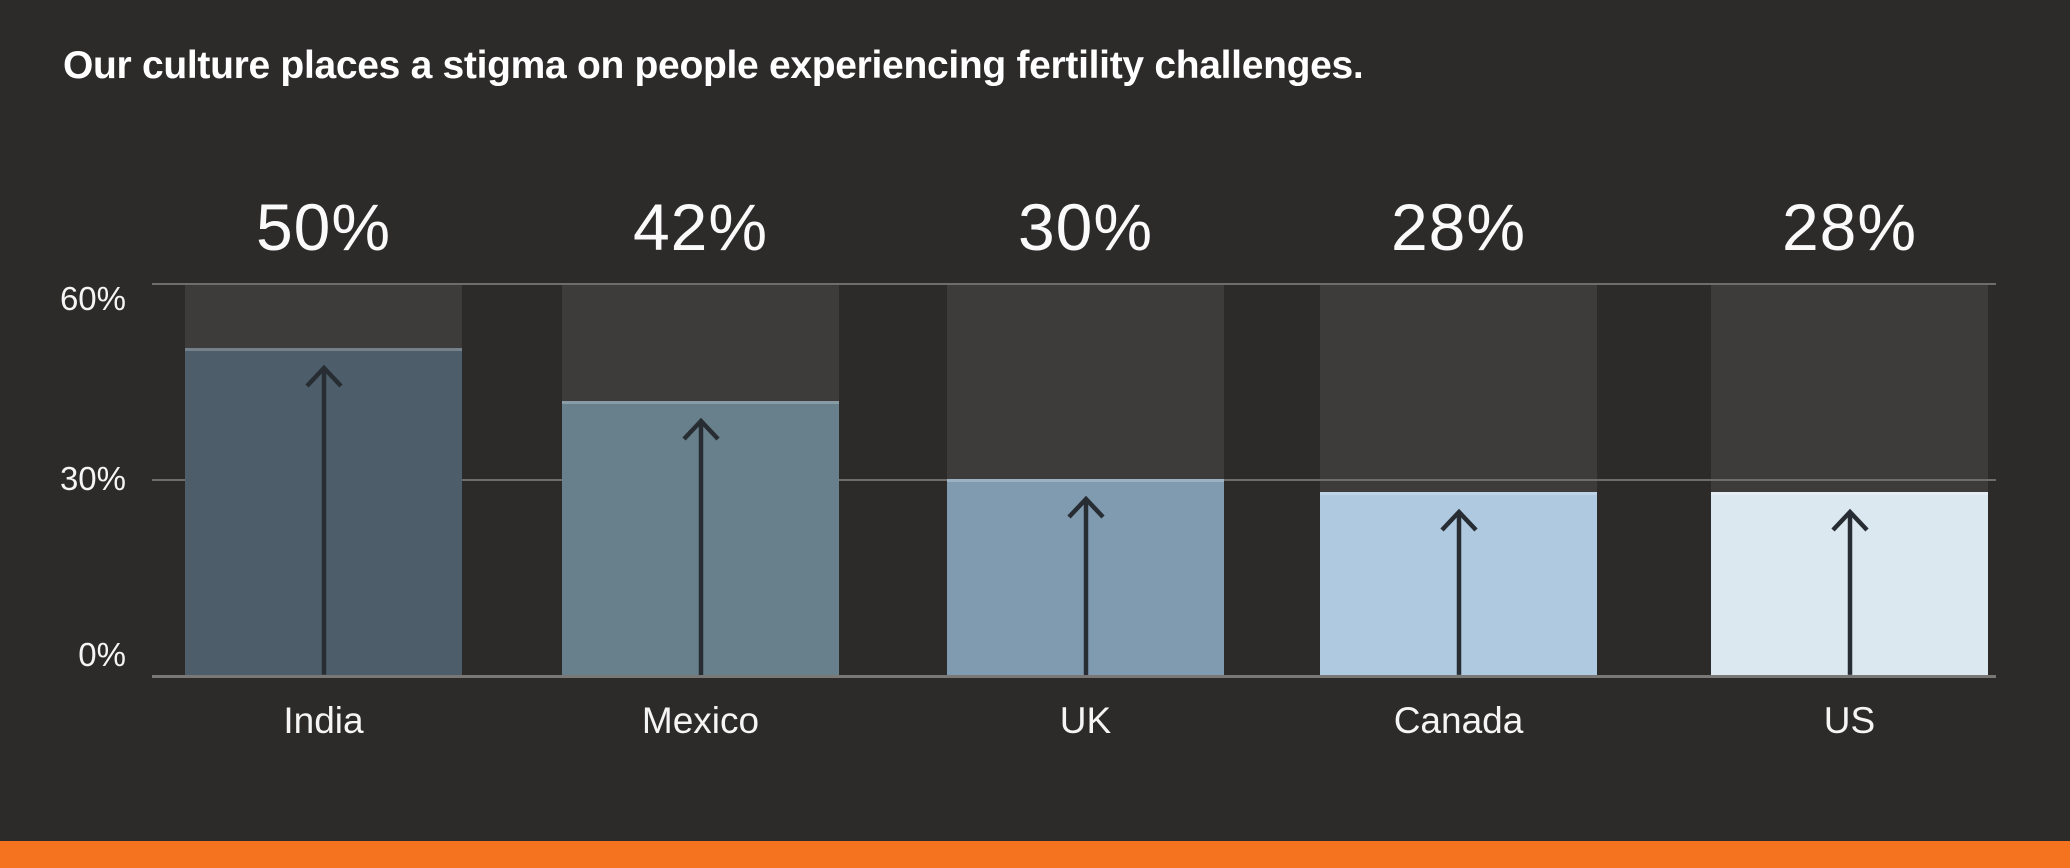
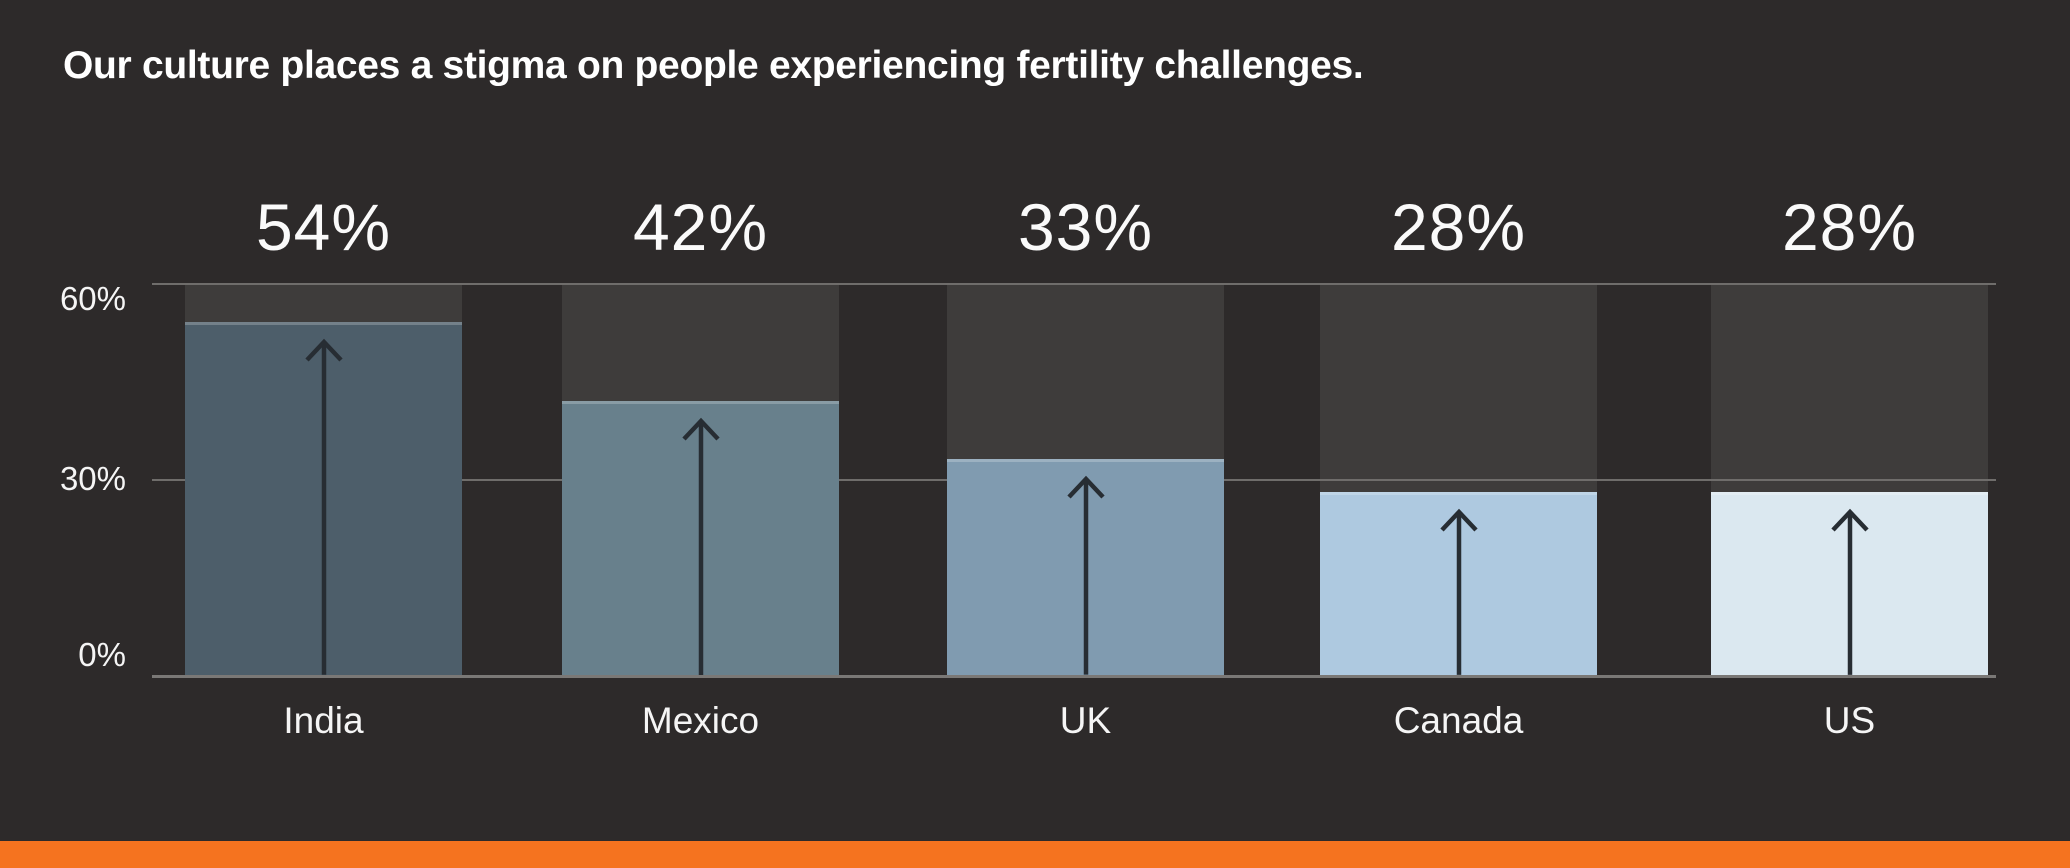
India: 50% -> 54%
UK: 30% -> 33%
